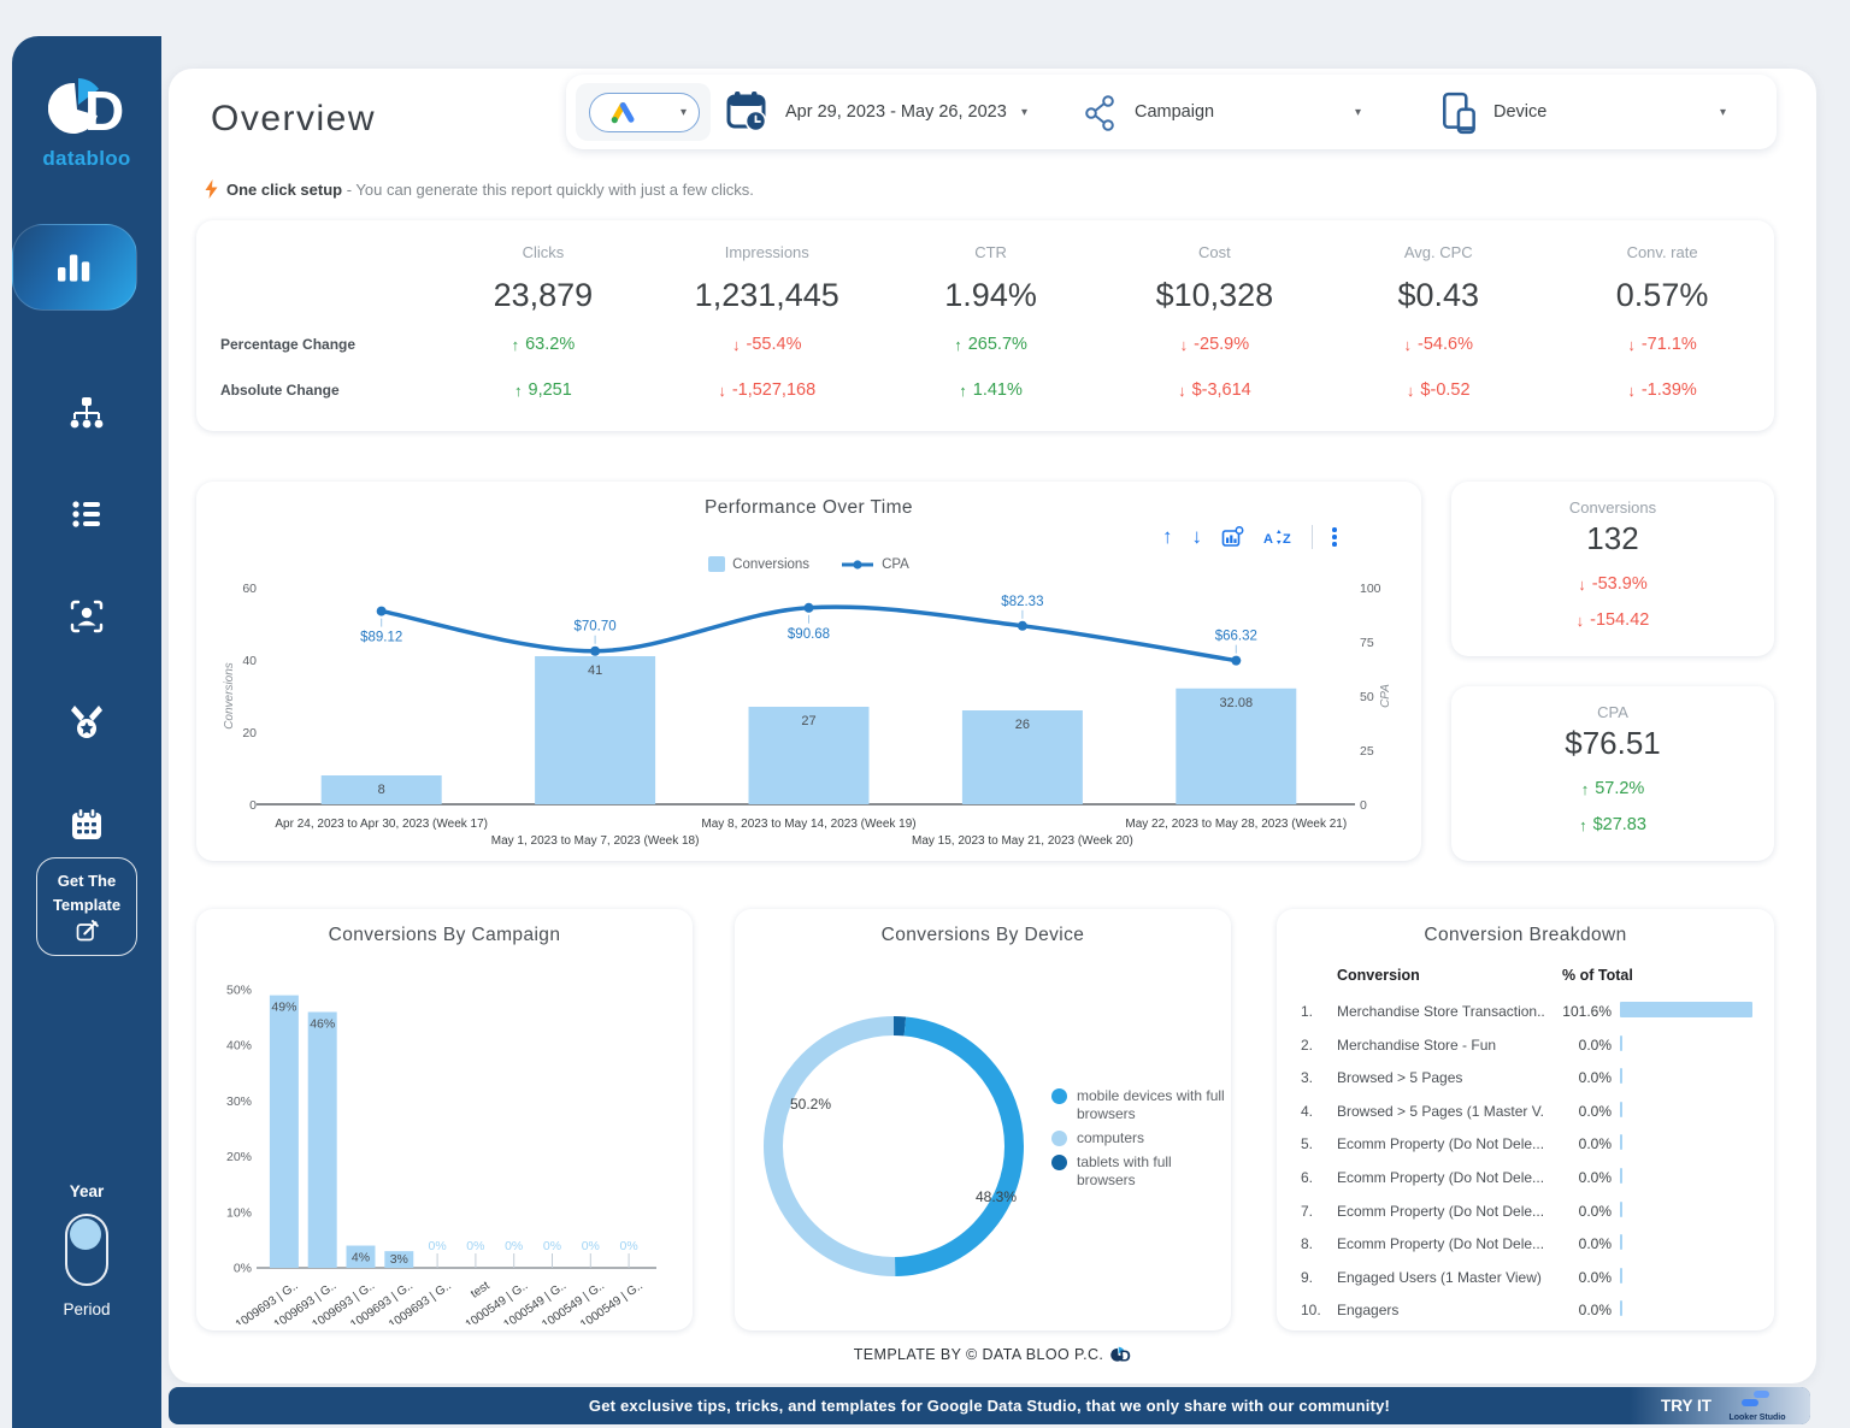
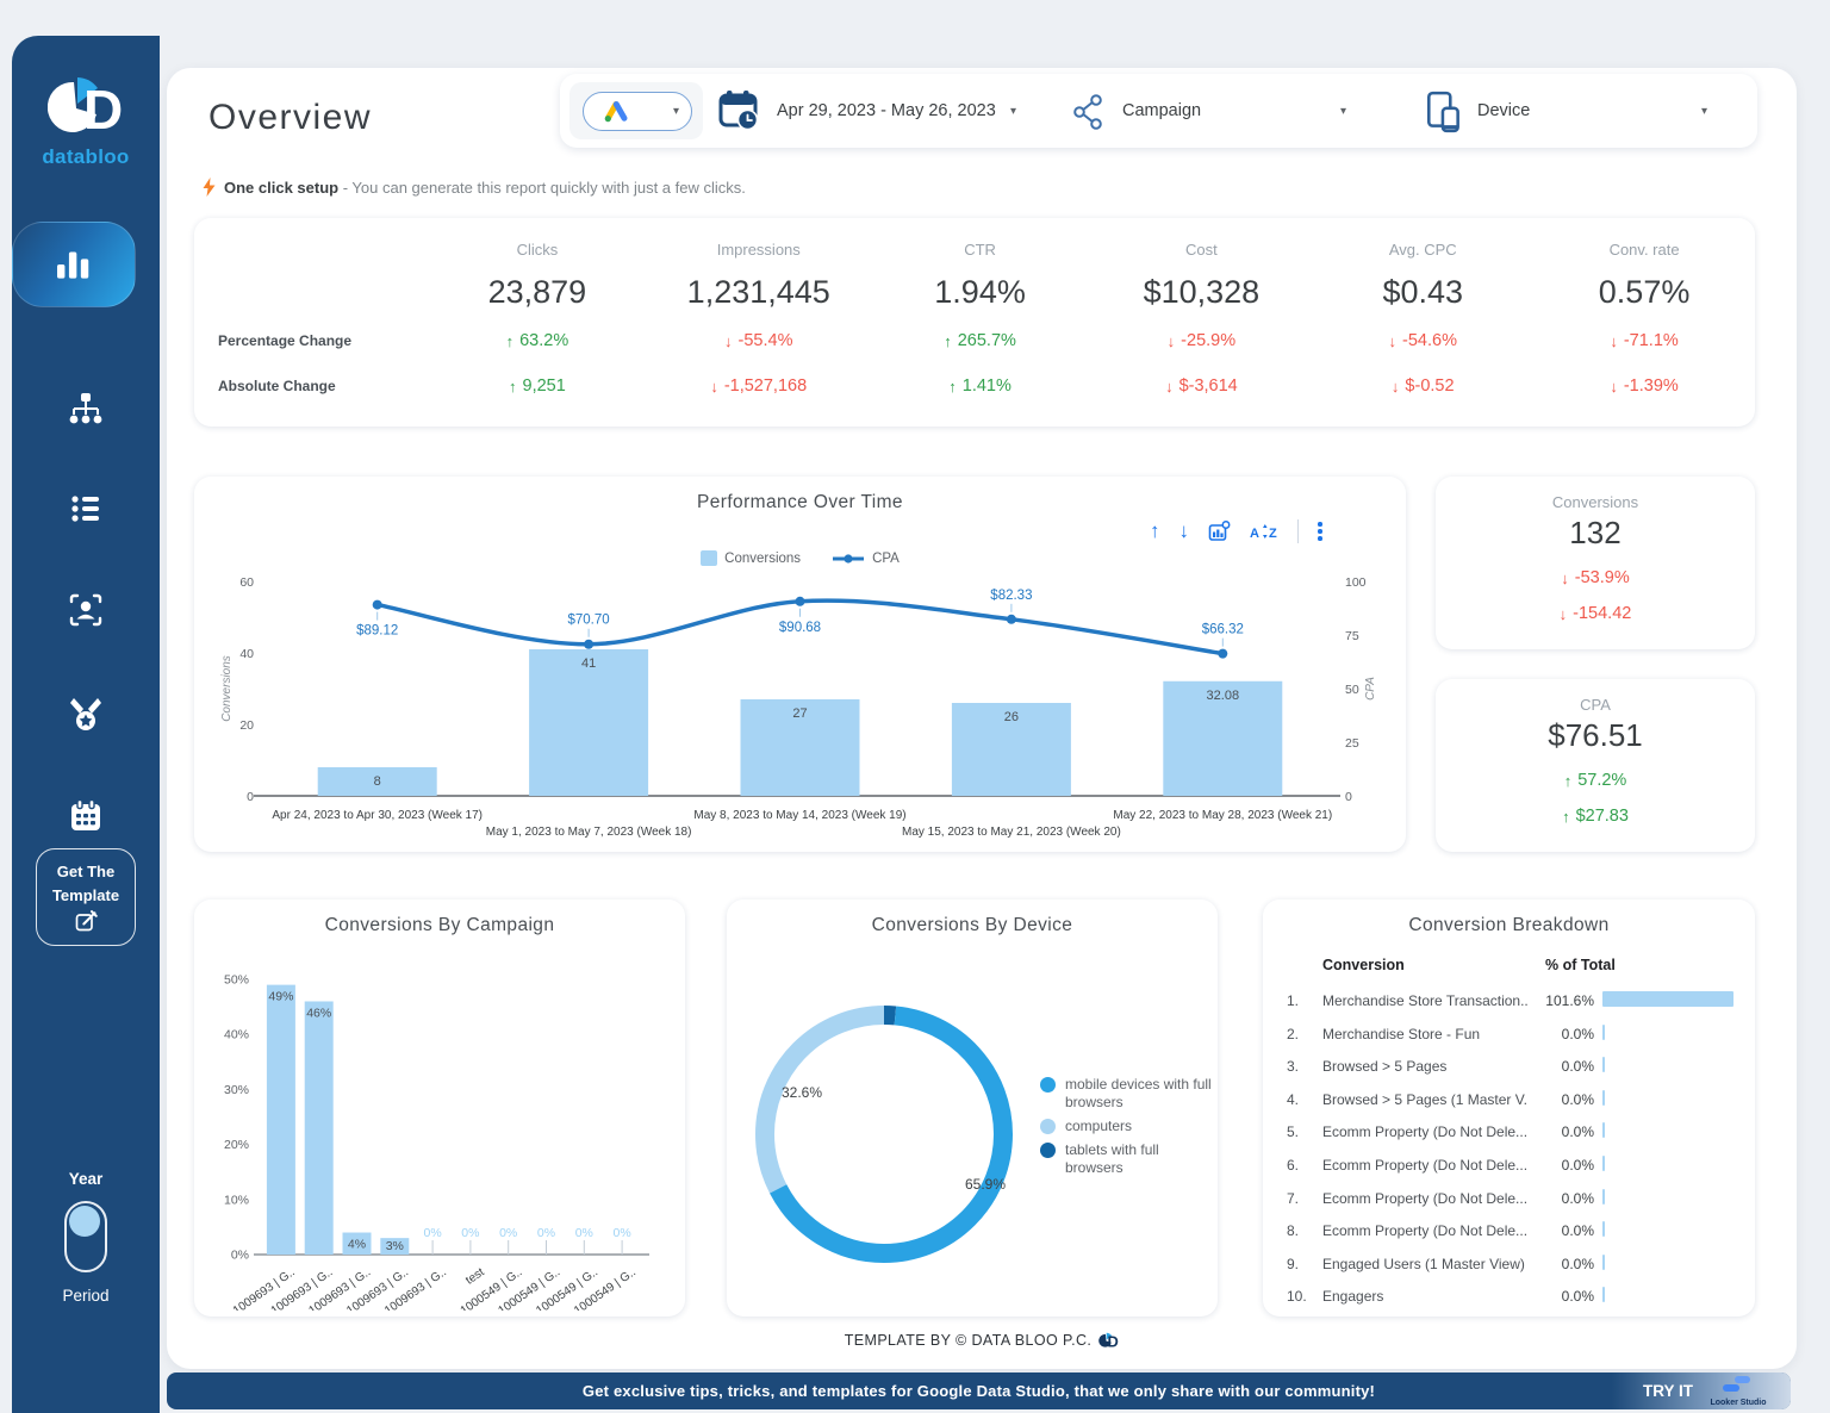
Conversions By Device/mobile devices with full browsers: 48.3% -> 65.9%
Conversions By Device/computers: 50.2% -> 32.6%
